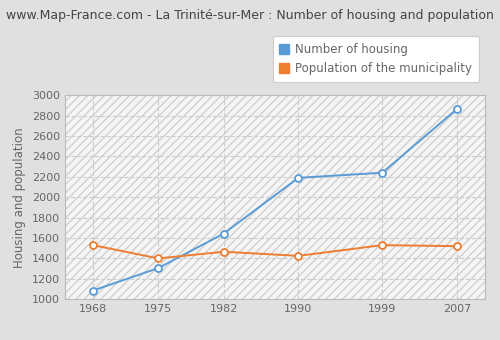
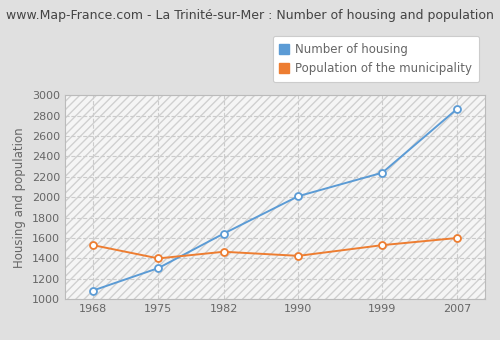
Number of housing/1990: 2190 -> 2010
Population of the municipality/2007: 1520 -> 1600
